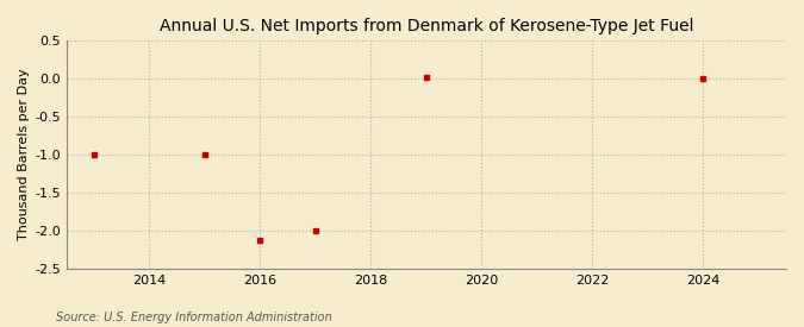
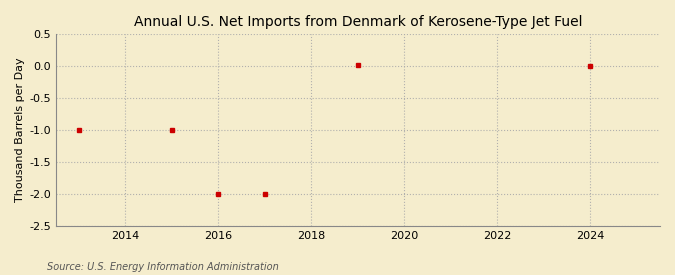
2016: -2.12 -> -2.00
